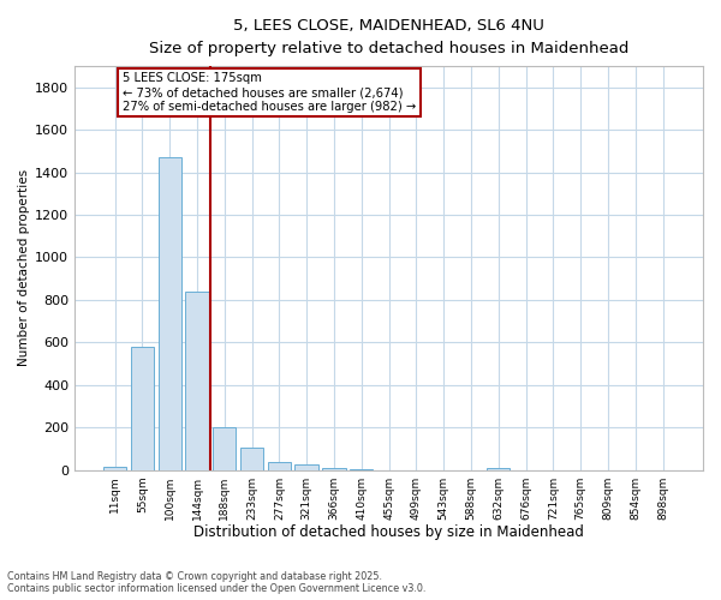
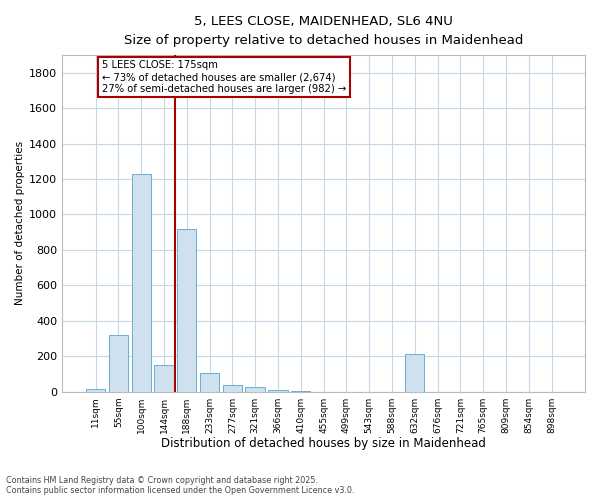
55sqm: 580 -> 320
100sqm: 1470 -> 1230
144sqm: 840 -> 150
188sqm: 200 -> 920
632sqm: 10 -> 210
